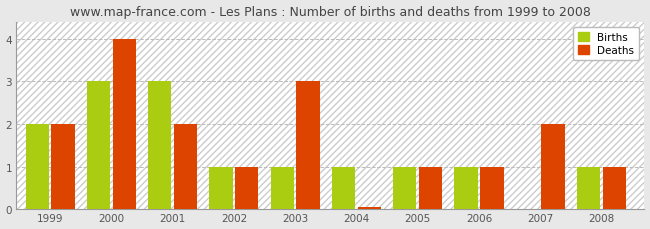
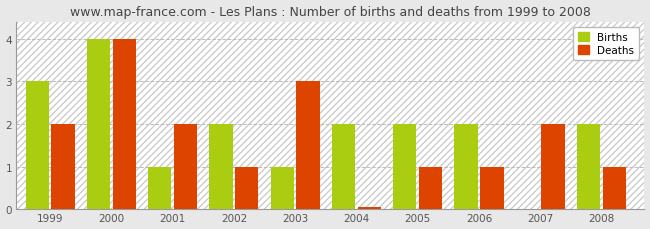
Births/1999: 2 -> 3
Births/2000: 3 -> 4
Births/2001: 3 -> 1
Births/2002: 1 -> 2
Births/2004: 1 -> 2
Births/2005: 1 -> 2
Births/2006: 1 -> 2
Births/2008: 1 -> 2
